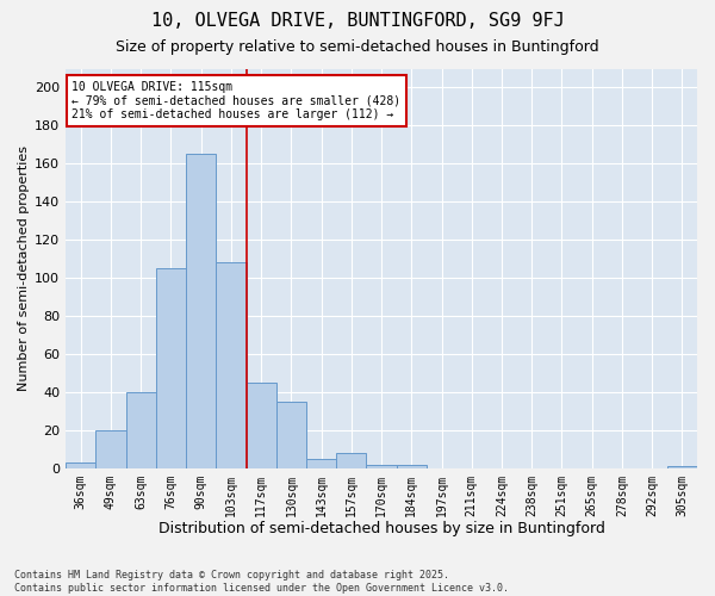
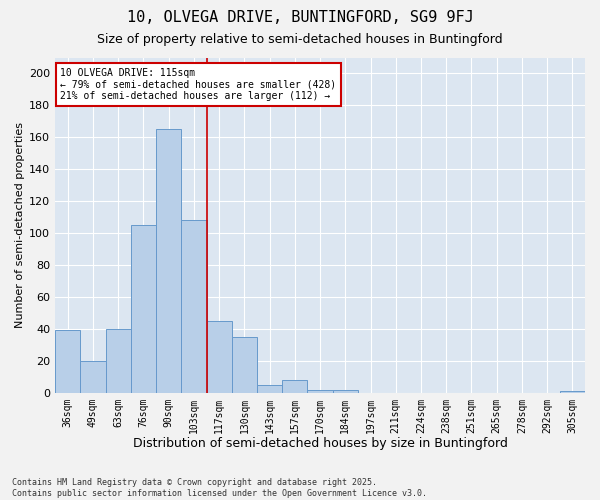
36sqm: 3 -> 39
